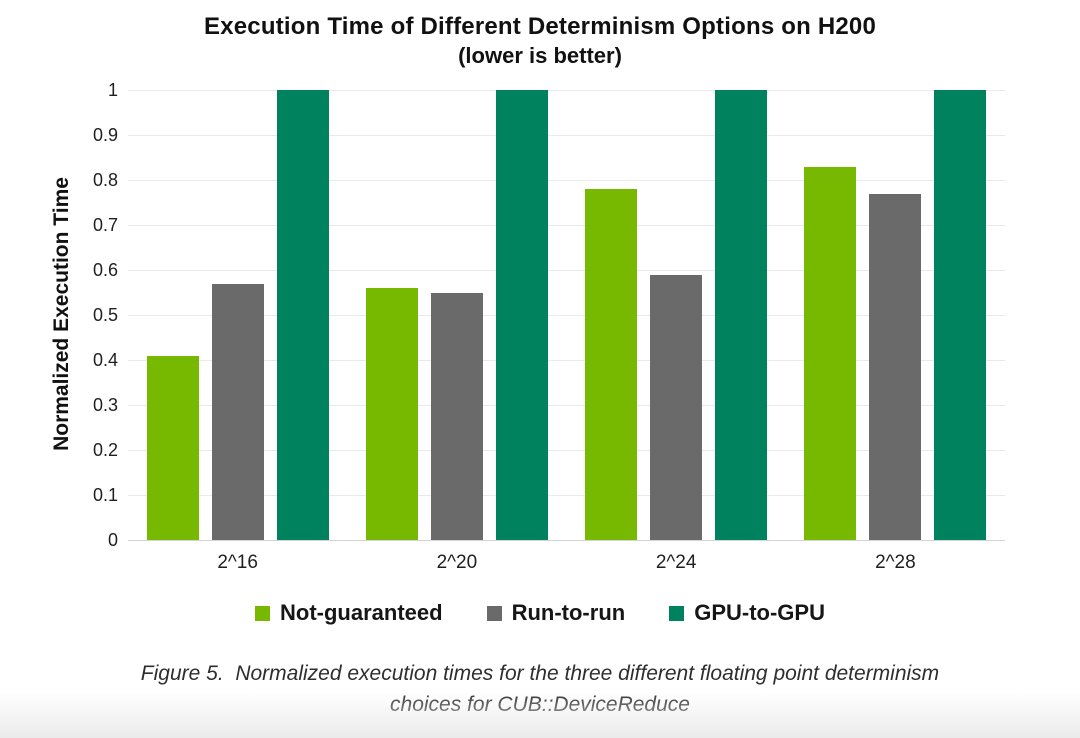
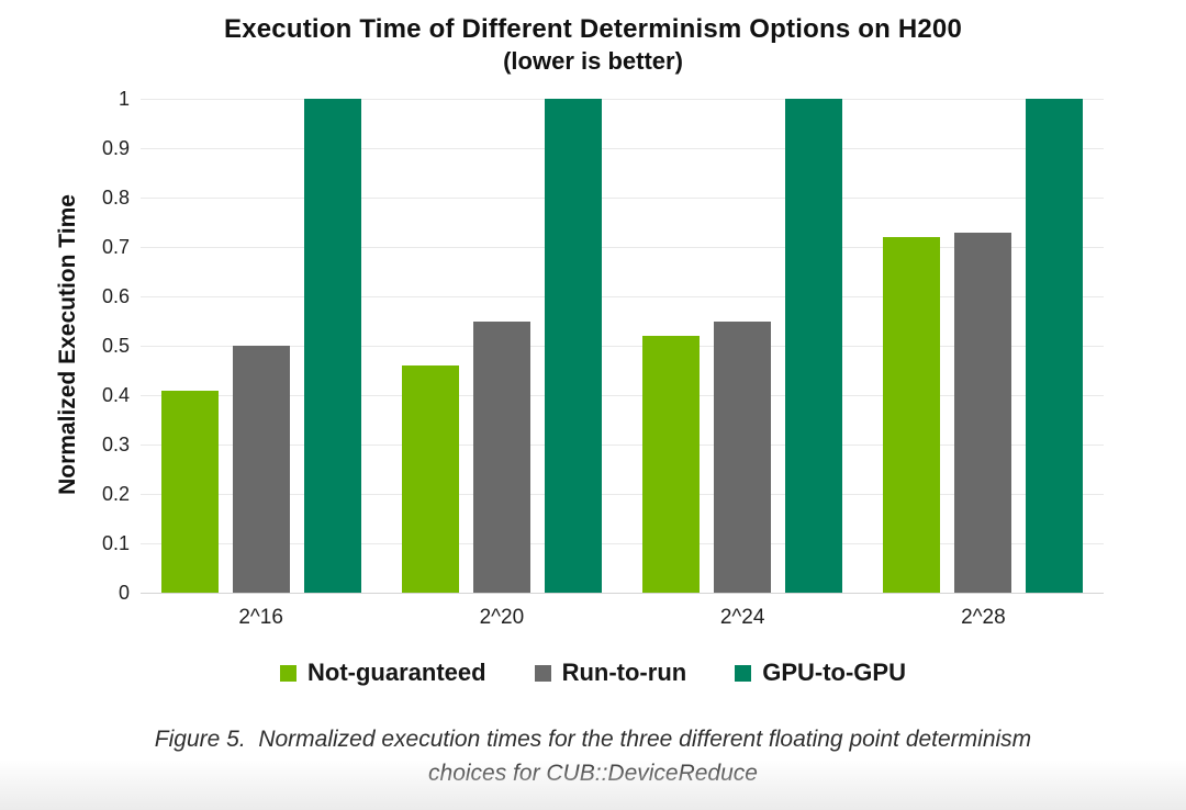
Run-to-run/2^16: 0.57 -> 0.50
Not-guaranteed/2^20: 0.56 -> 0.46
Not-guaranteed/2^24: 0.78 -> 0.52
Run-to-run/2^24: 0.59 -> 0.55
Not-guaranteed/2^28: 0.83 -> 0.72
Run-to-run/2^28: 0.77 -> 0.73
